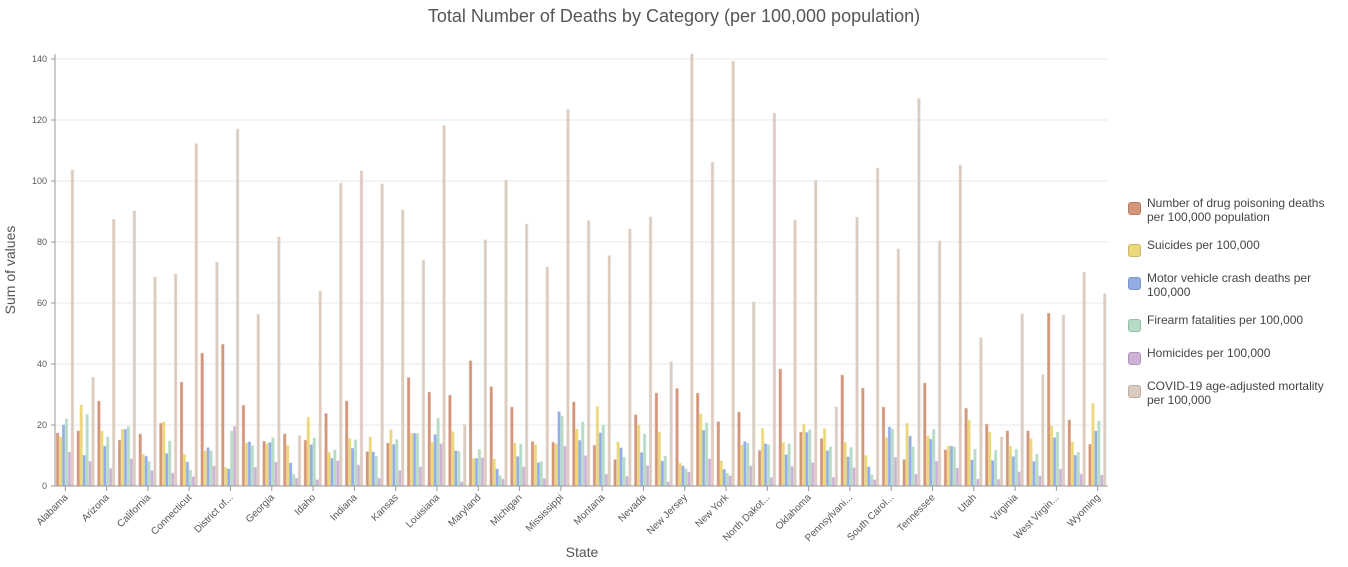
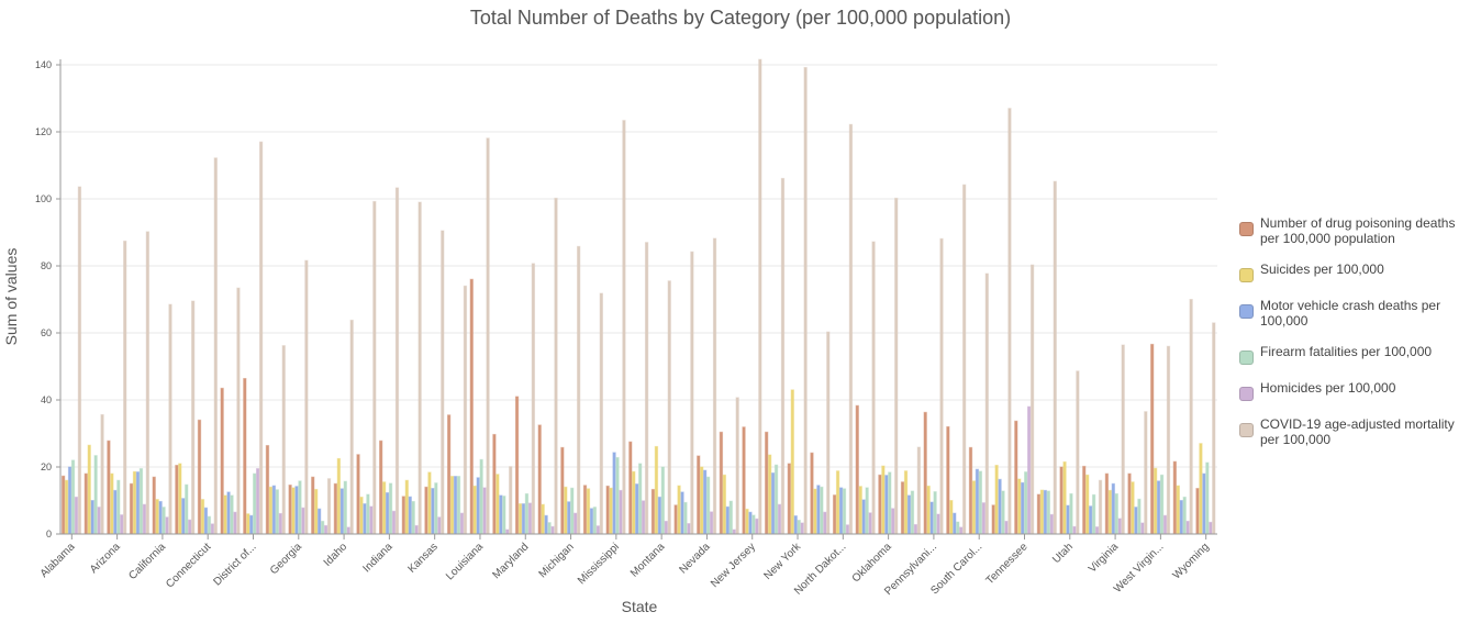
Number of drug poisoning deaths per 100,000 population/Louisiana: 31 -> 76
Motor vehicle crash deaths per 100,000/Montana: 17 -> 11
Motor vehicle crash deaths per 100,000/Nevada: 11 -> 19
Suicides per 100,000/New York: 8 -> 43
Homicides per 100,000/Tennessee: 8 -> 38
Number of drug poisoning deaths per 100,000 population/Utah: 25 -> 20
Motor vehicle crash deaths per 100,000/Virginia: 10 -> 15
